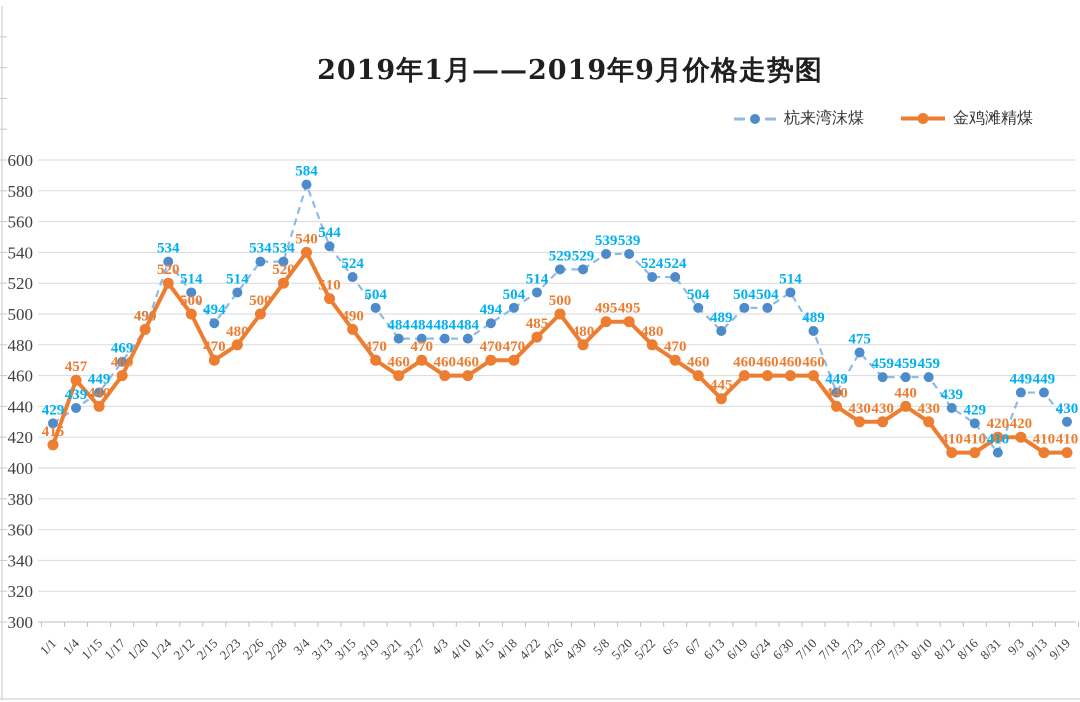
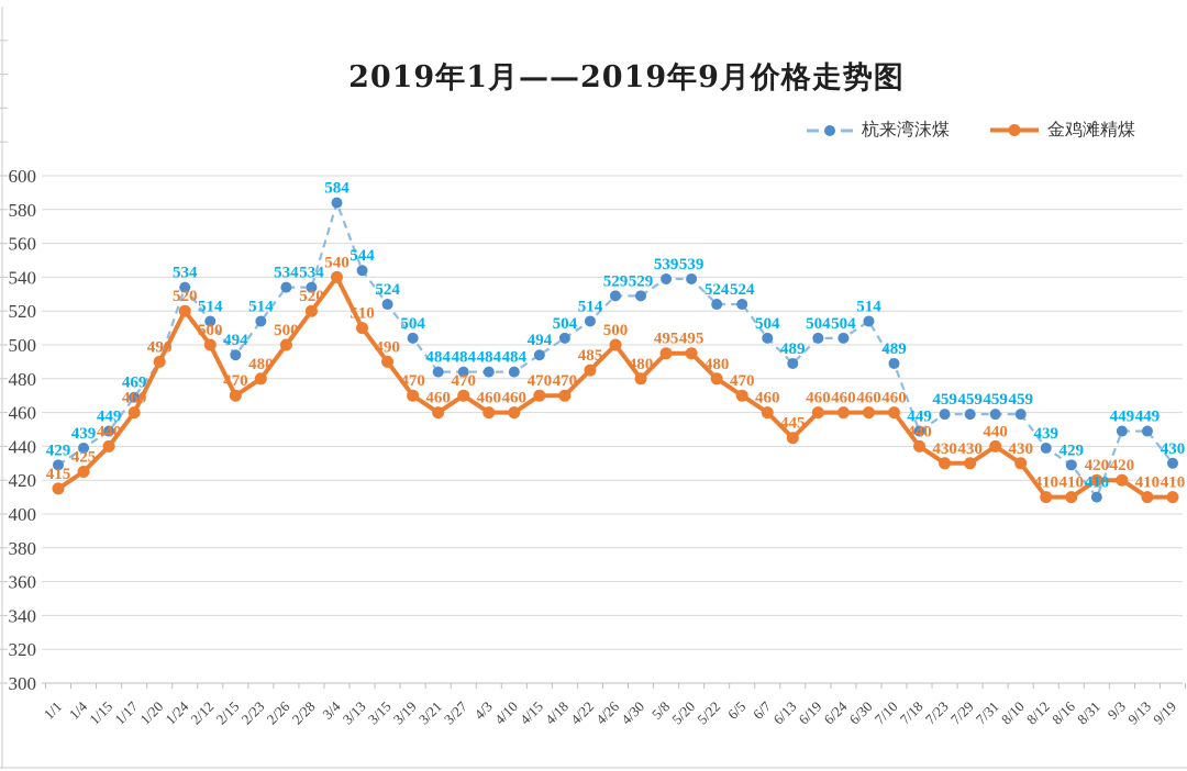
金鸡滩精煤/1/4: 457 -> 425
杭来湾沫煤/7/23: 475 -> 459
